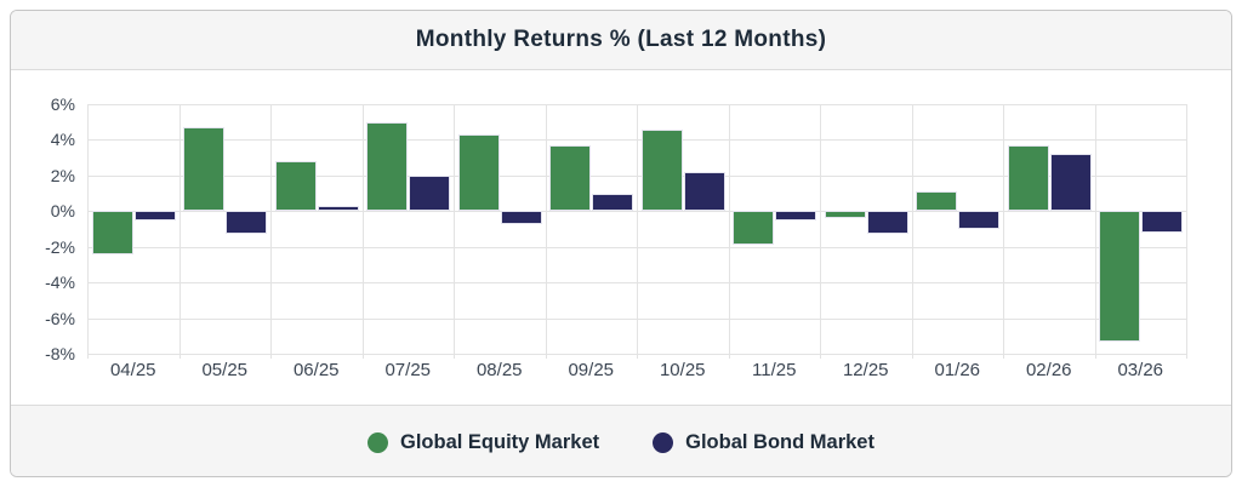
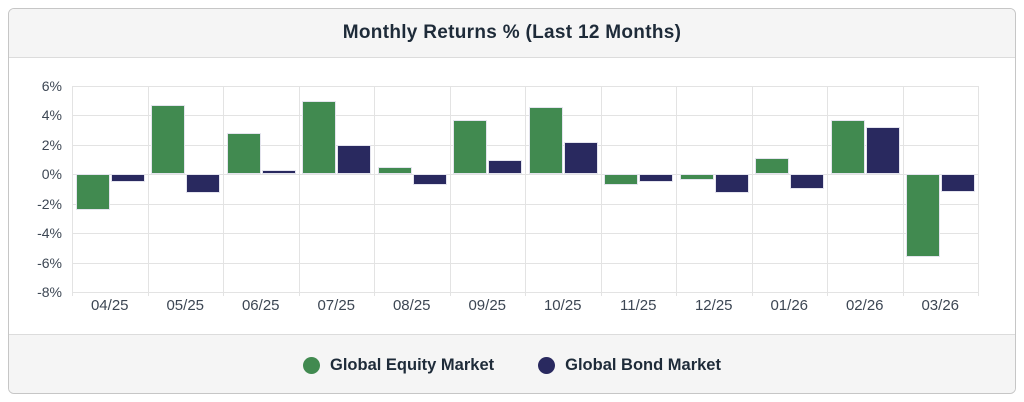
Global Equity Market/08/25: 4.3% -> 0.5%
Global Equity Market/11/25: -1.9% -> -0.7%
Global Equity Market/03/26: -7.3% -> -5.6%
